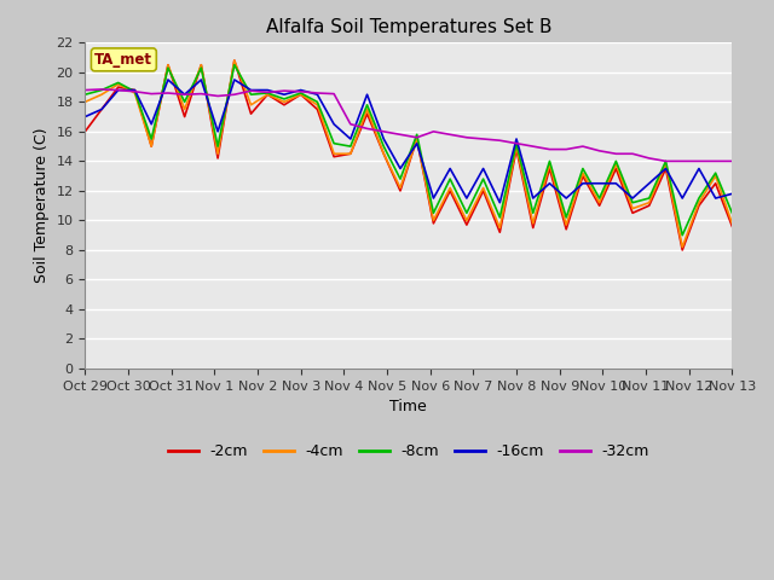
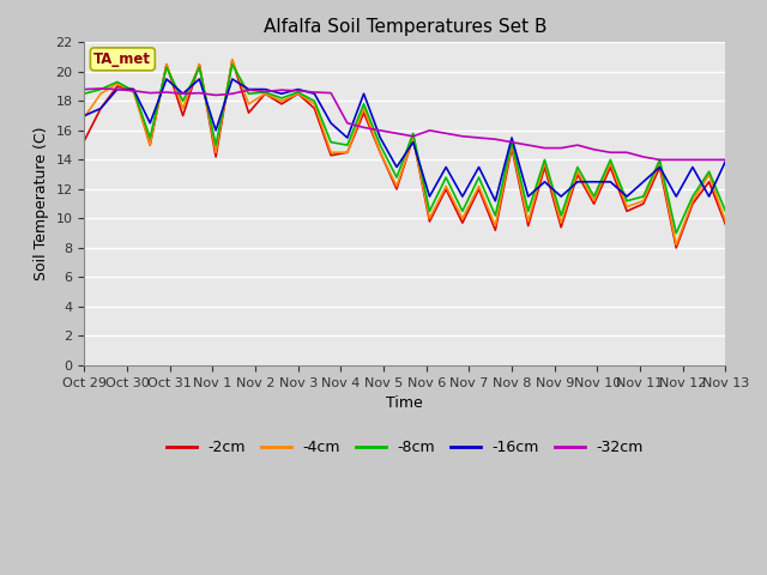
-2cm/Oct 29: 16.0 -> 15.3
-4cm/Oct 29: 18.0 -> 16.9
-16cm/Nov 13: 11.8 -> 13.9
